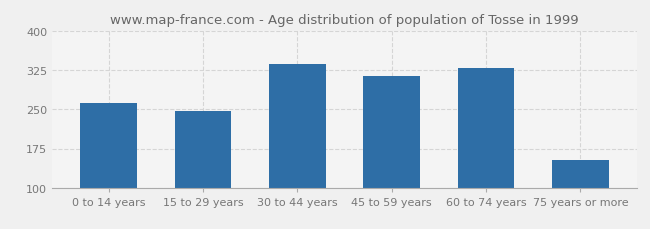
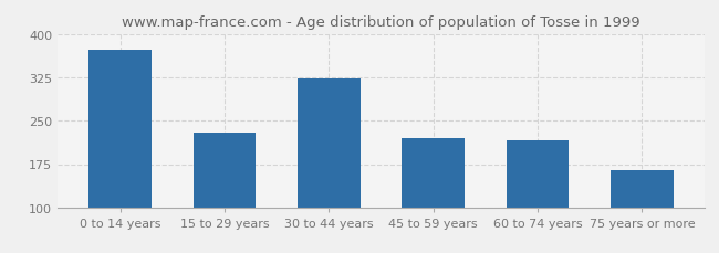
0 to 14 years: 263 -> 374
15 to 29 years: 246 -> 230
30 to 44 years: 338 -> 324
45 to 59 years: 315 -> 220
60 to 74 years: 330 -> 216
75 years or more: 152 -> 164
